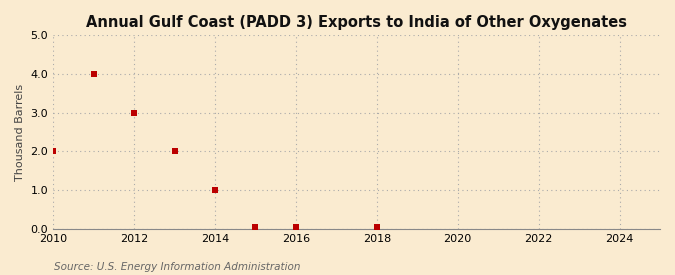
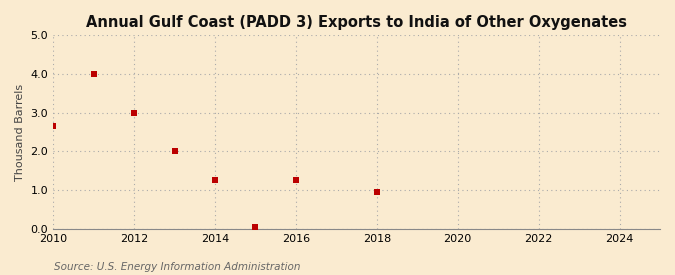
2010: 2.00 -> 2.65
2014: 1.00 -> 1.25
2016: 0.03 -> 1.25
2018: 0.03 -> 0.95
